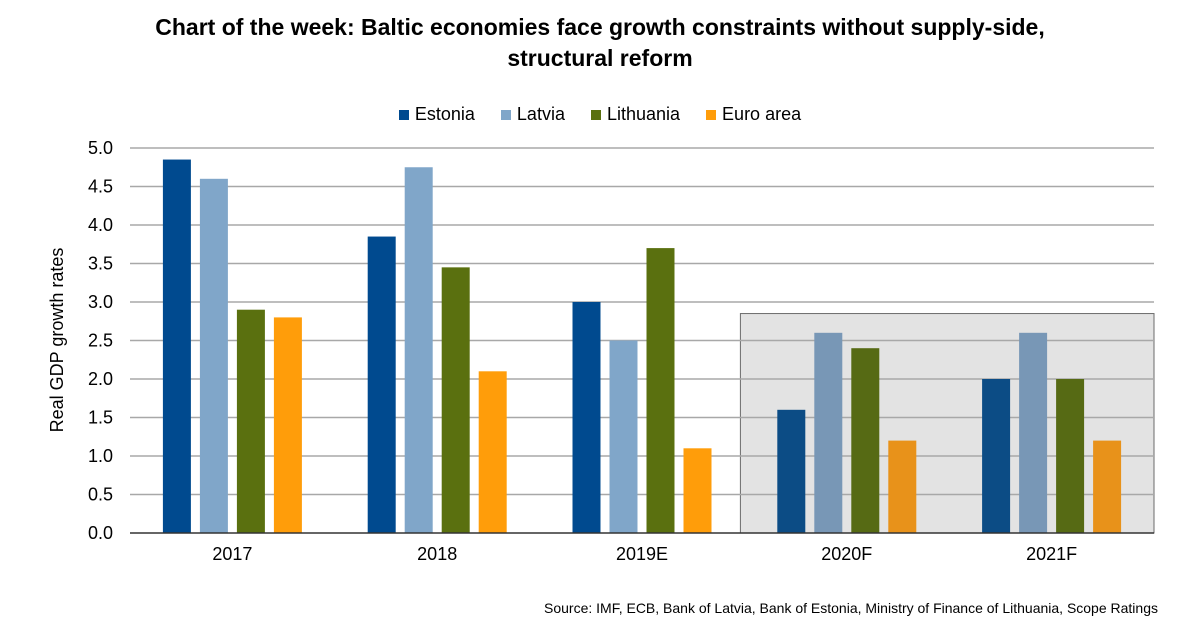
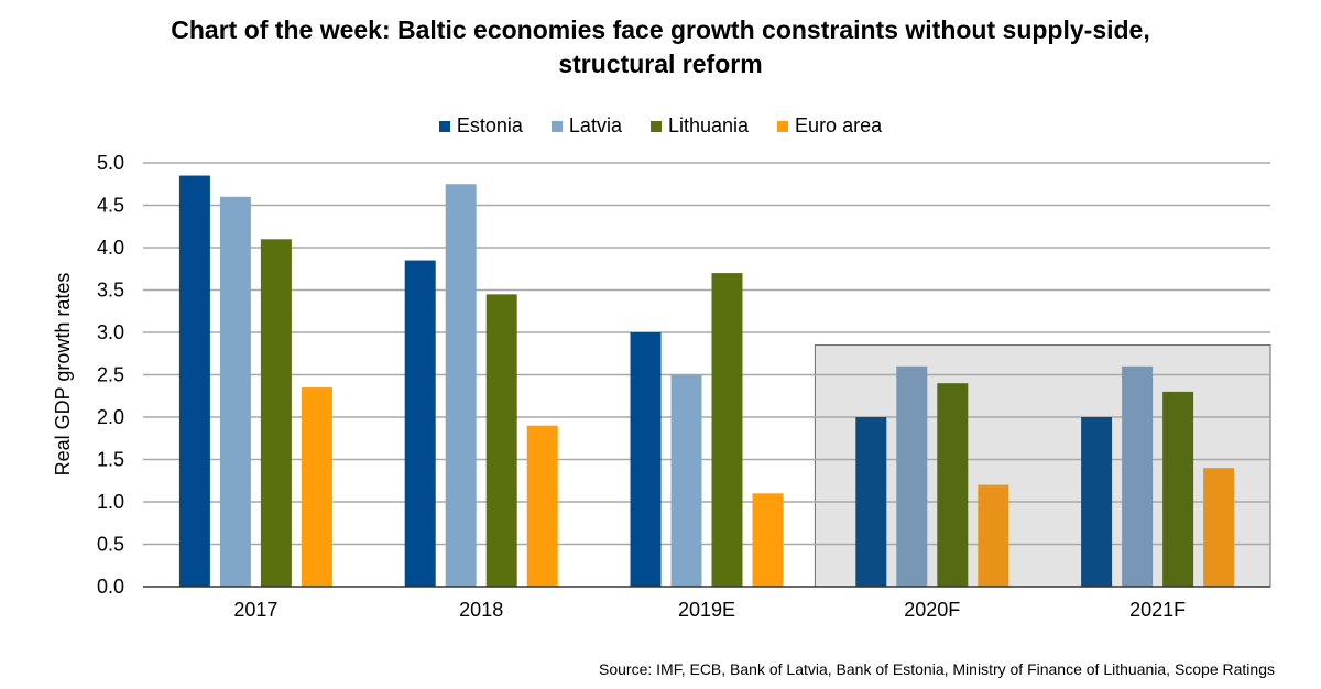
Lithuania/2017: 2.9 -> 4.1
Euro area/2017: 2.8 -> 2.4
Euro area/2018: 2.1 -> 1.9
Estonia/2020F: 1.6 -> 2.0
Lithuania/2021F: 2.0 -> 2.3
Euro area/2021F: 1.2 -> 1.4
